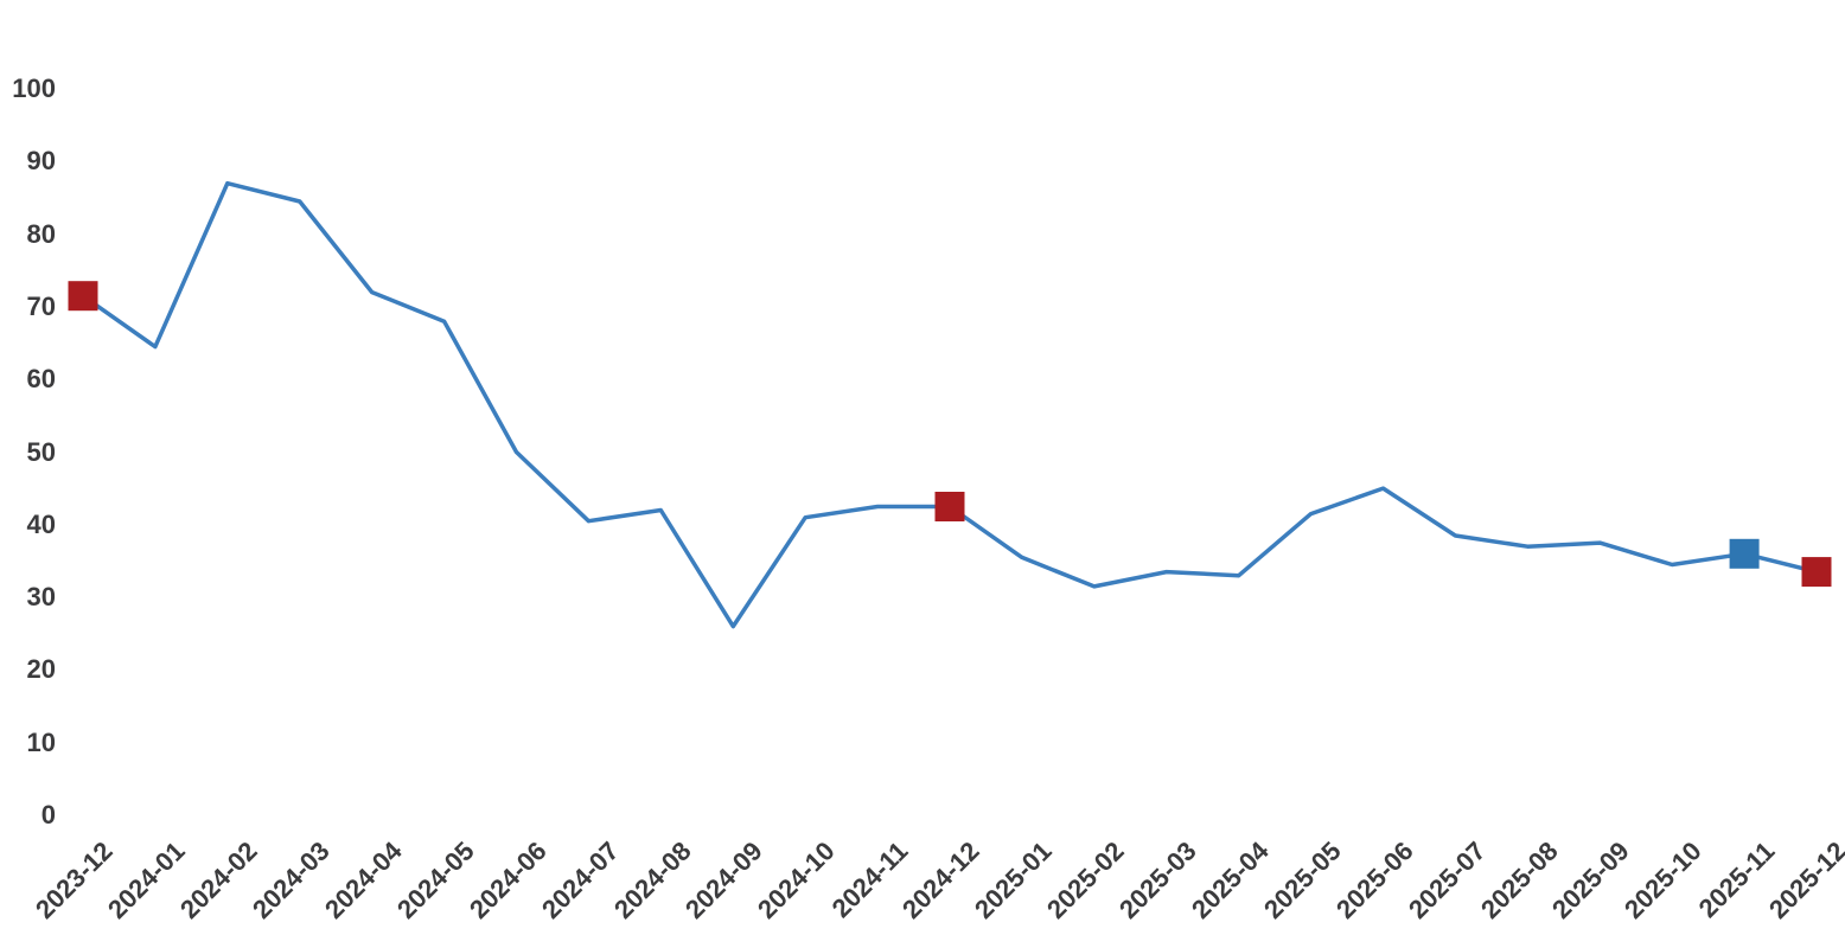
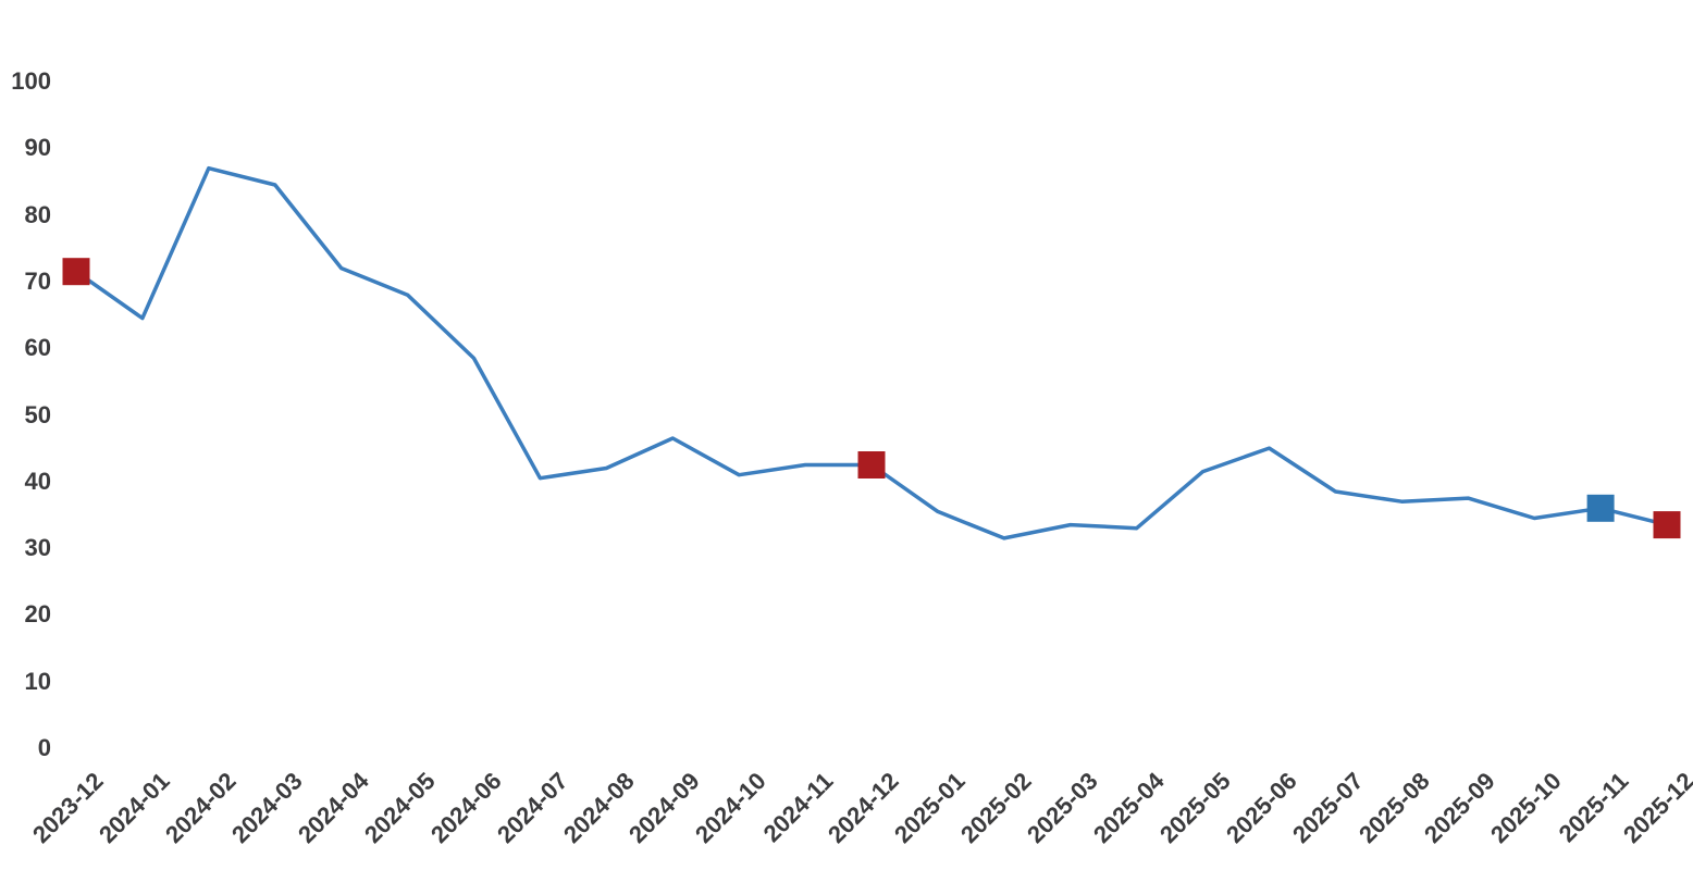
2024-06: 50 -> 58
2024-09: 26 -> 46
